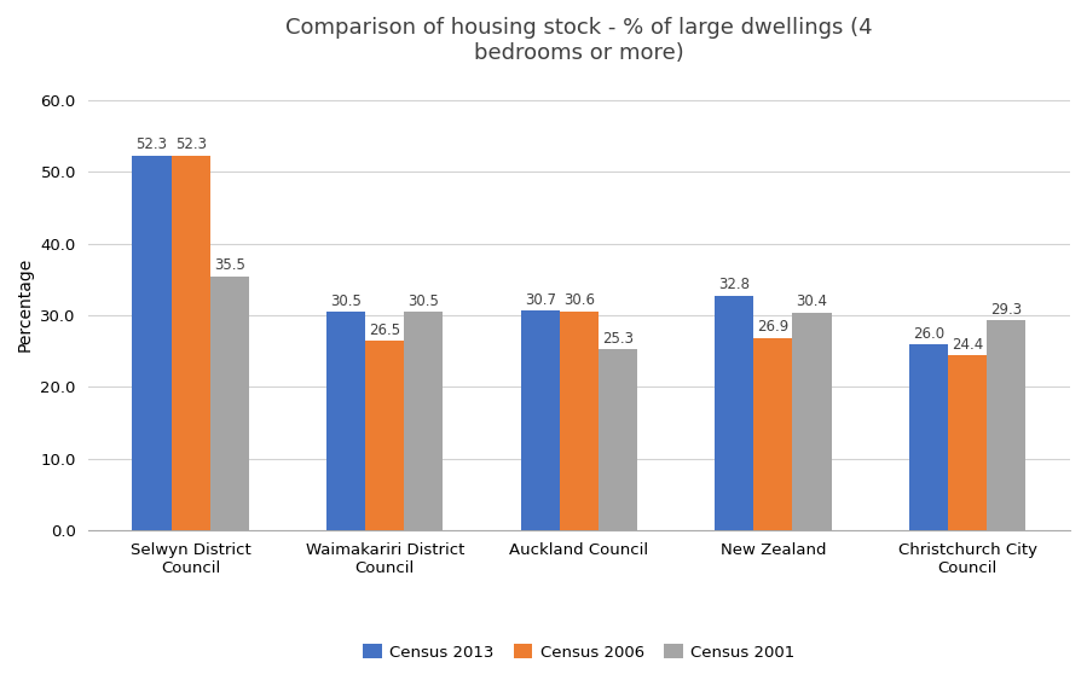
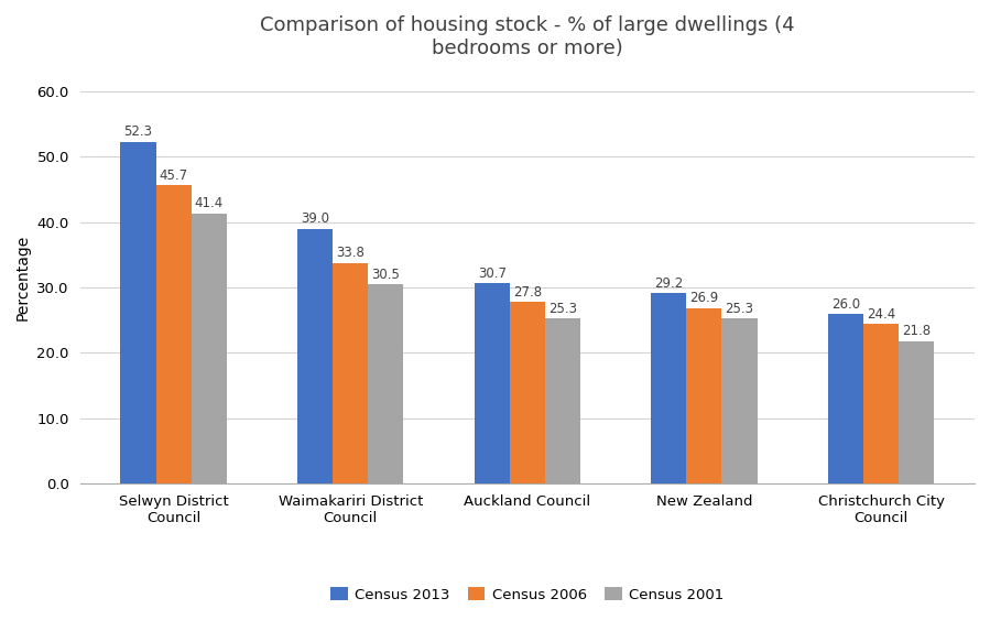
Census 2006/Selwyn District Council: 52.3 -> 45.7
Census 2001/Selwyn District Council: 35.5 -> 41.4
Census 2013/Waimakariri District Council: 30.5 -> 39.0
Census 2006/Waimakariri District Council: 26.5 -> 33.8
Census 2006/Auckland Council: 30.6 -> 27.8
Census 2013/New Zealand: 32.8 -> 29.2
Census 2001/New Zealand: 30.4 -> 25.3
Census 2001/Christchurch City Council: 29.3 -> 21.8
